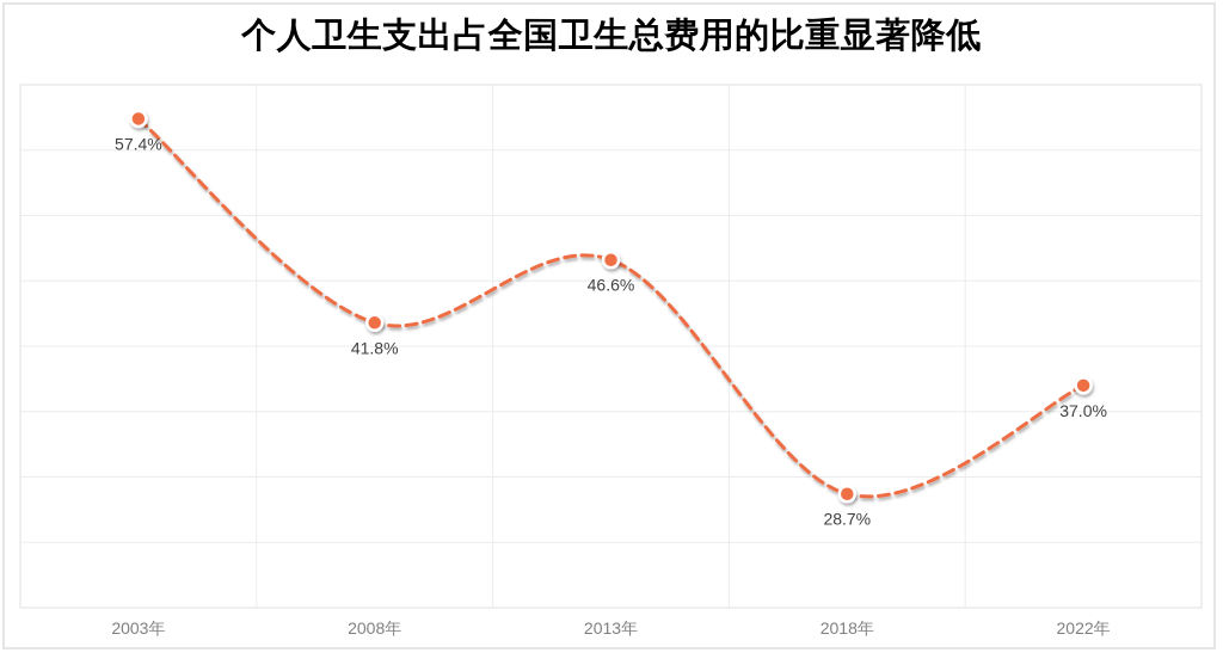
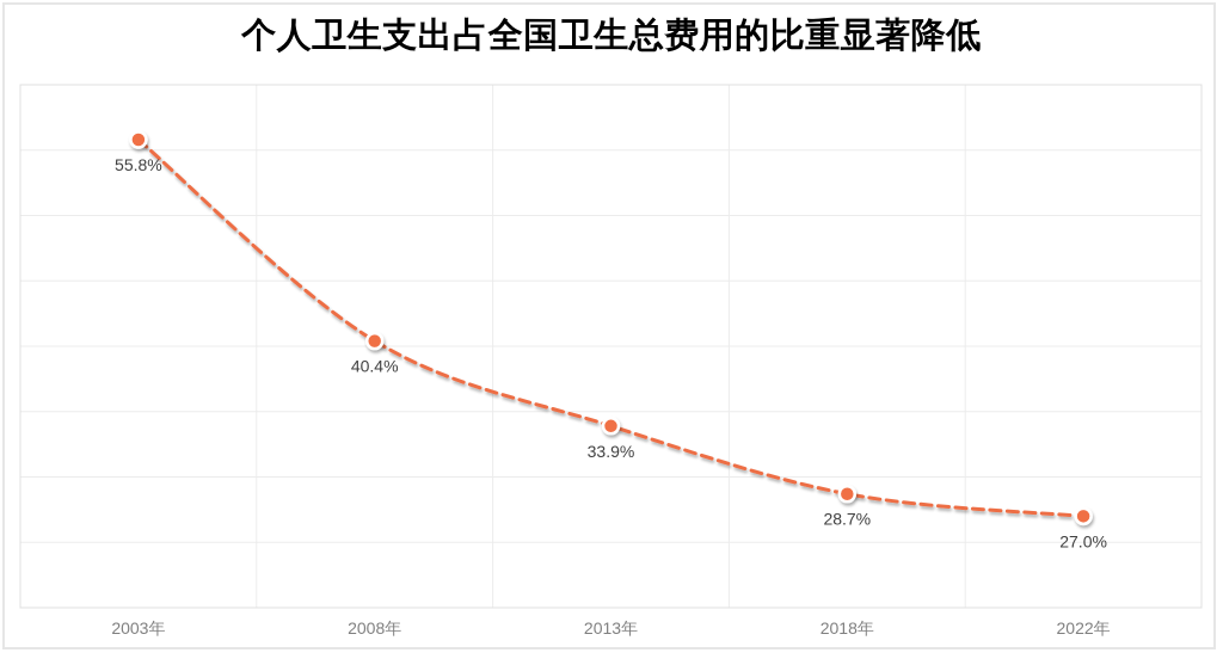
2003年: 57.4% -> 55.8%
2008年: 41.8% -> 40.4%
2013年: 46.6% -> 33.9%
2022年: 37.0% -> 27.0%
